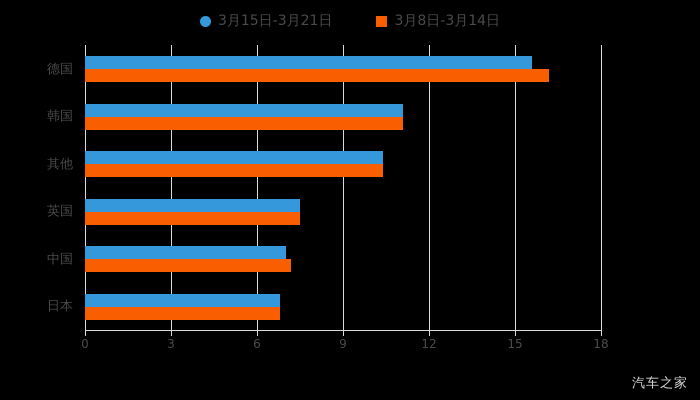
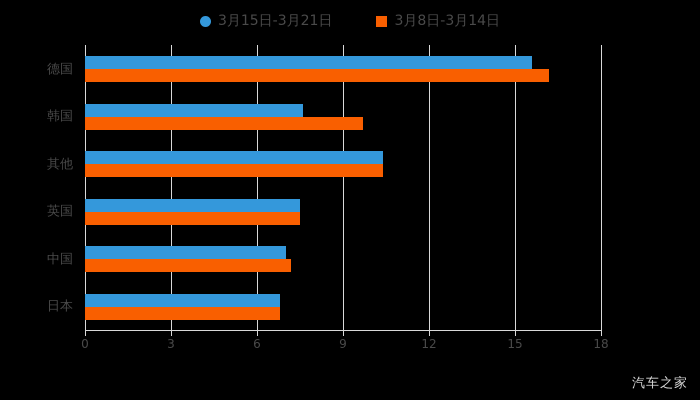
3月15日-3月21日/韩国: 11.1 -> 7.6
3月8日-3月14日/韩国: 11.1 -> 9.7
